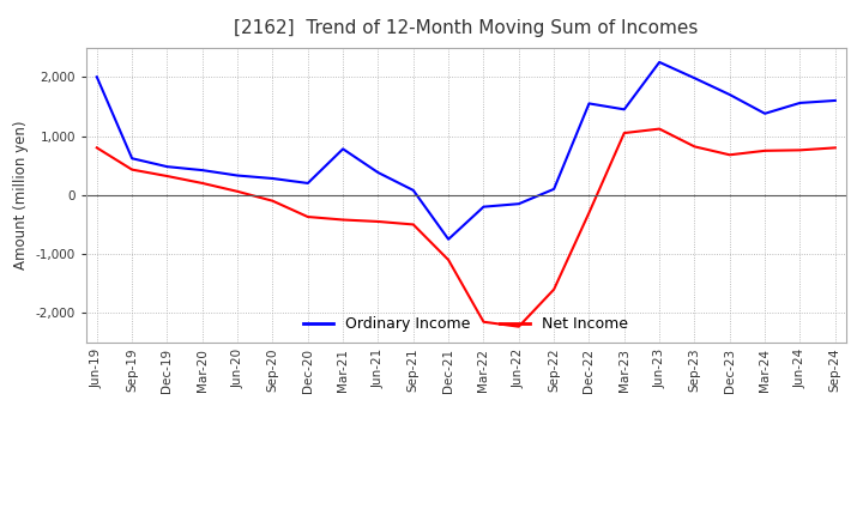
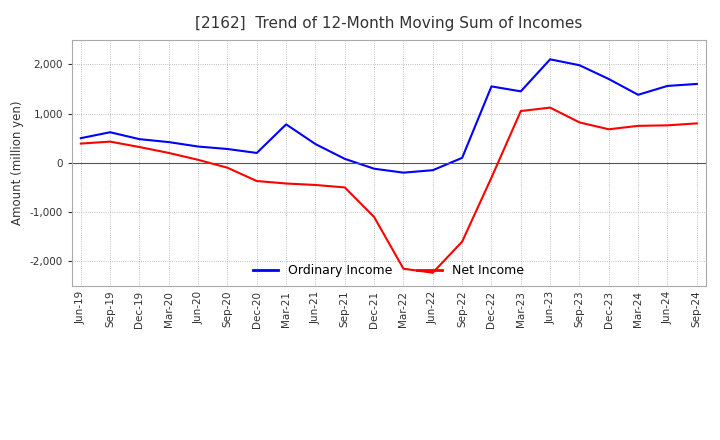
Ordinary Income/Jun-19: 2,000 -> 500
Net Income/Jun-19: 800 -> 390
Ordinary Income/Dec-21: -750 -> -120
Ordinary Income/Jun-23: 2,250 -> 2,100
